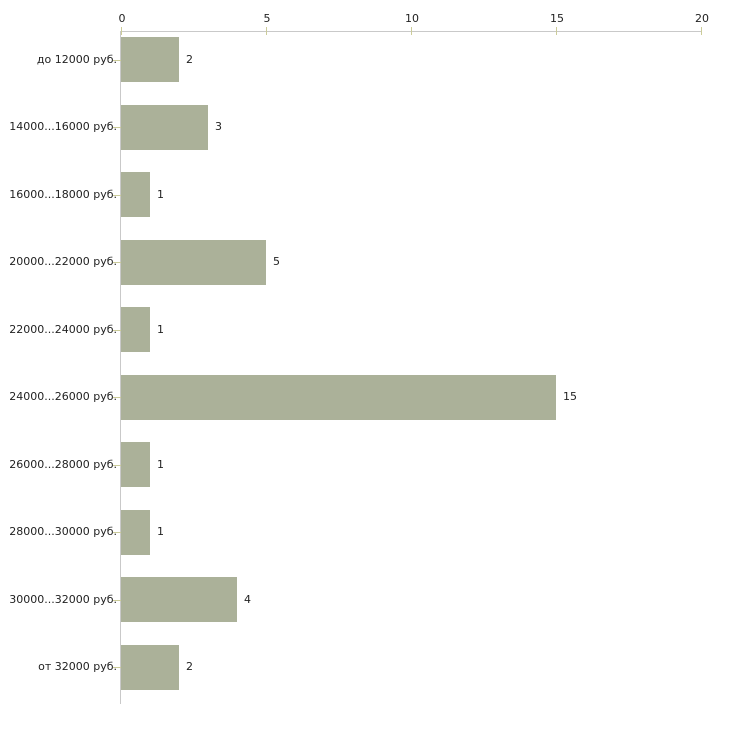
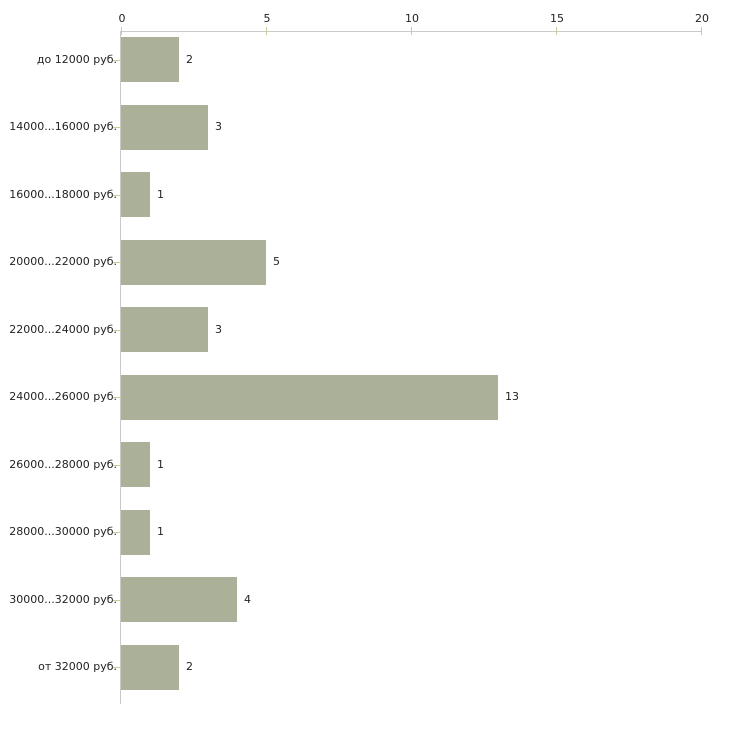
22000...24000 руб.: 1 -> 3
24000...26000 руб.: 15 -> 13
